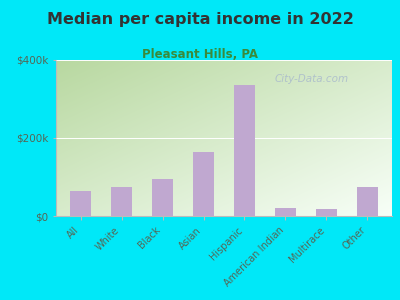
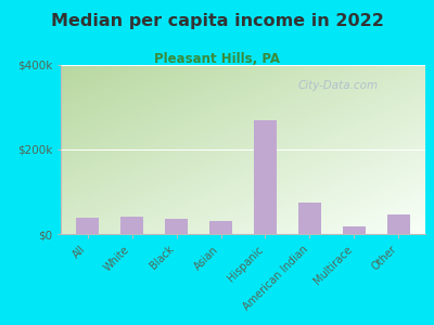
All: $65k -> $38k
White: $75k -> $42k
Black: $95k -> $36k
Asian: $165k -> $30k
Hispanic: $335k -> $270k
American Indian: $20k -> $75k
Other: $75k -> $45k
